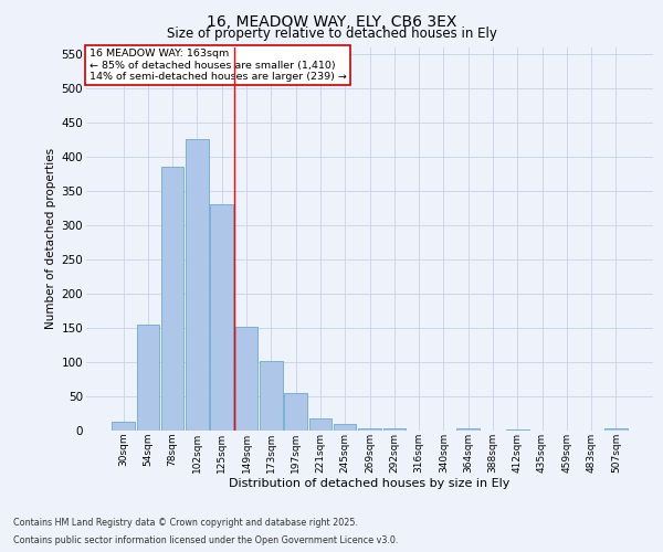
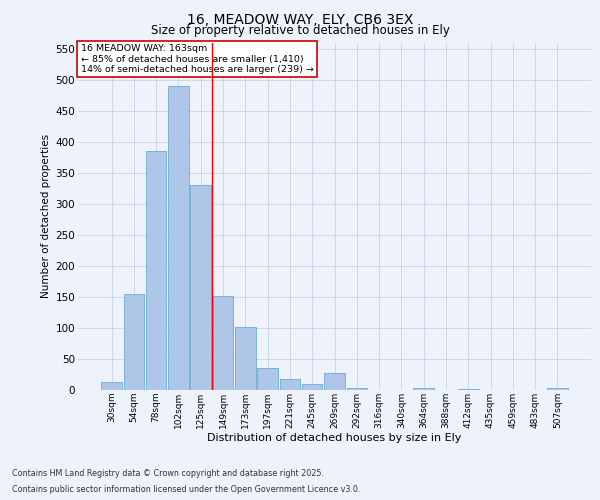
102sqm: 425 -> 490
197sqm: 55 -> 36
269sqm: 4 -> 28
